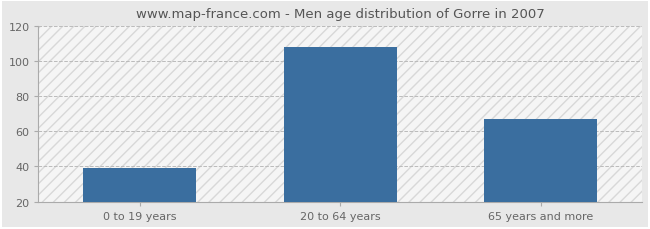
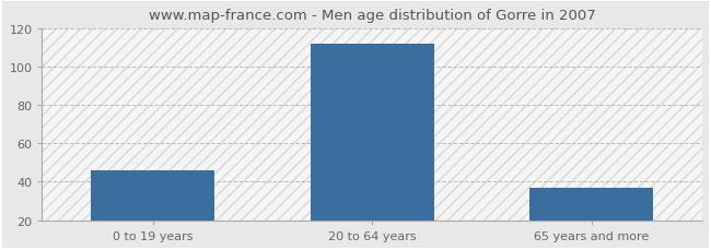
0 to 19 years: 39 -> 46
20 to 64 years: 108 -> 112
65 years and more: 67 -> 37
